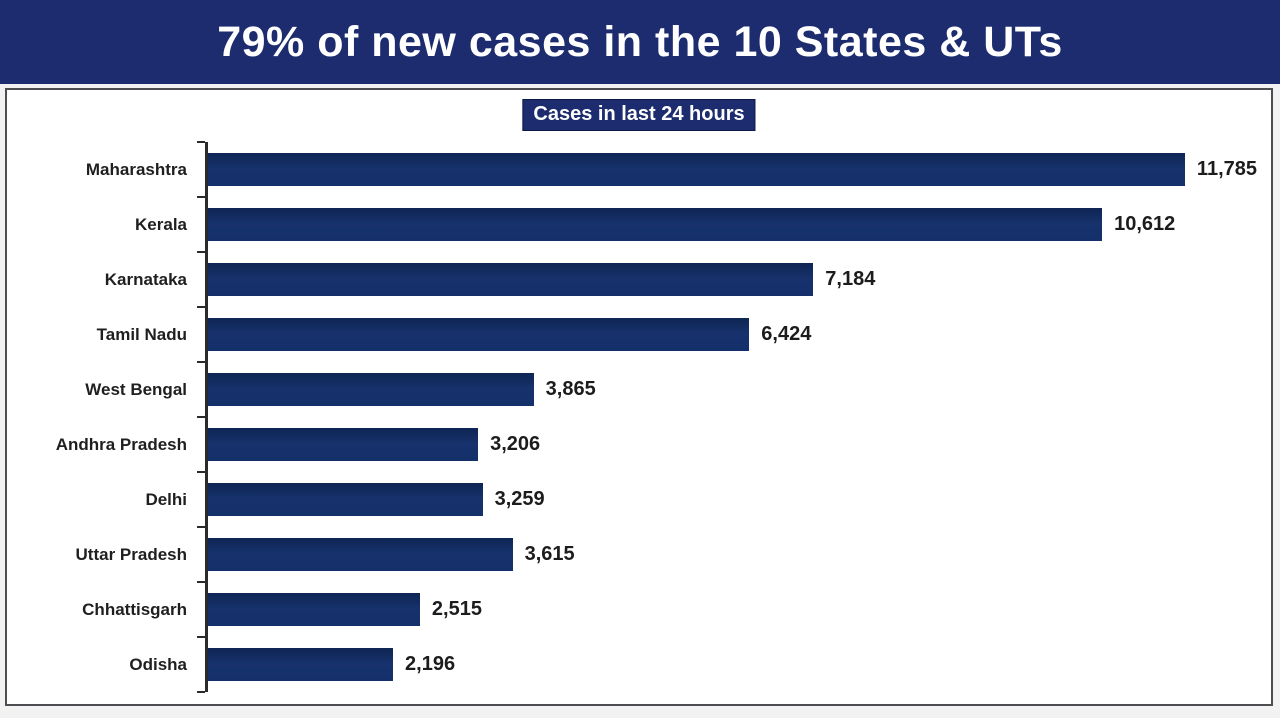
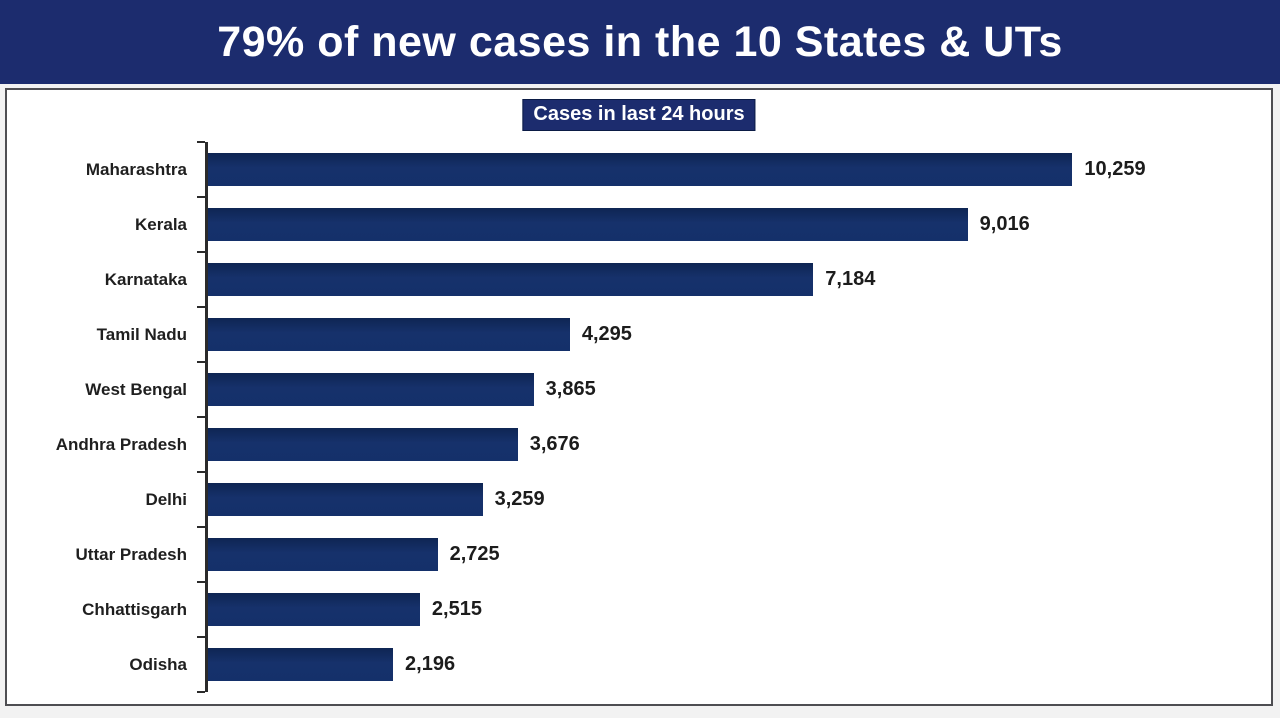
Maharashtra: 11,785 -> 10,259
Kerala: 10,612 -> 9,016
Tamil Nadu: 6,424 -> 4,295
Andhra Pradesh: 3,206 -> 3,676
Uttar Pradesh: 3,615 -> 2,725
